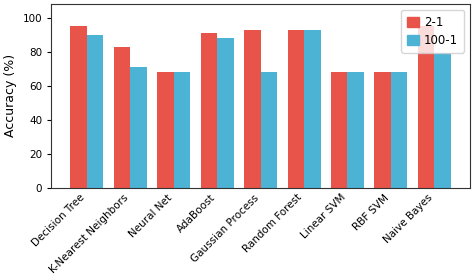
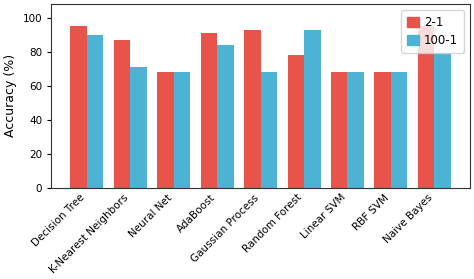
2-1/K-Nearest Neighbors: 83 -> 87
100-1/AdaBoost: 88 -> 84
2-1/Random Forest: 93 -> 78
